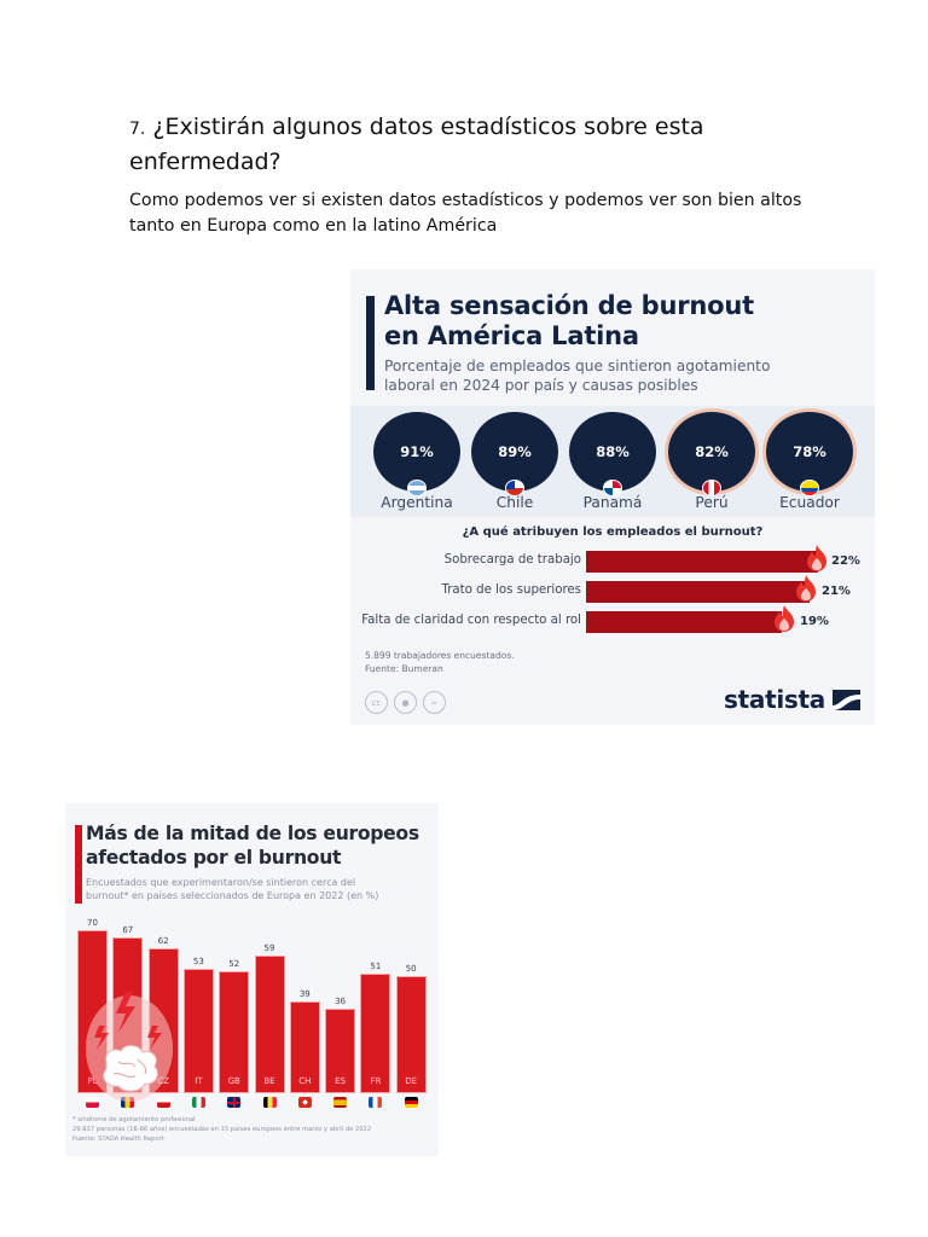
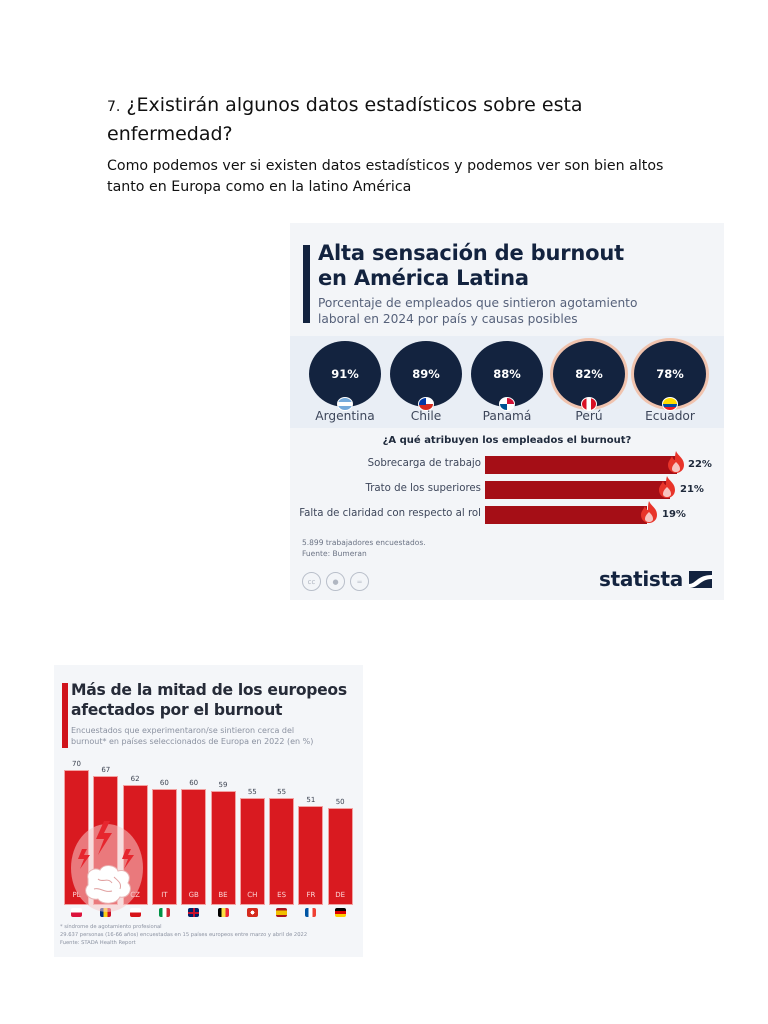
Más de la mitad de los europeos afectados por el burnout/IT: 53 -> 60
Más de la mitad de los europeos afectados por el burnout/GB: 52 -> 60
Más de la mitad de los europeos afectados por el burnout/CH: 39 -> 55
Más de la mitad de los europeos afectados por el burnout/ES: 36 -> 55
